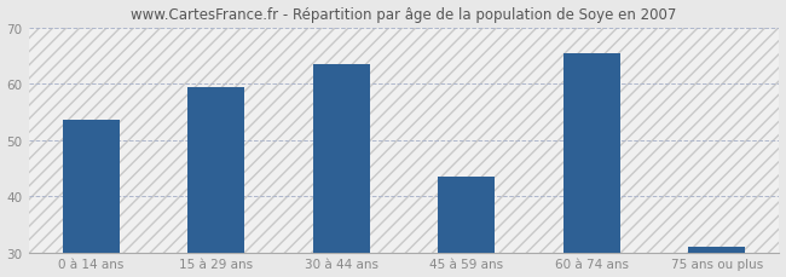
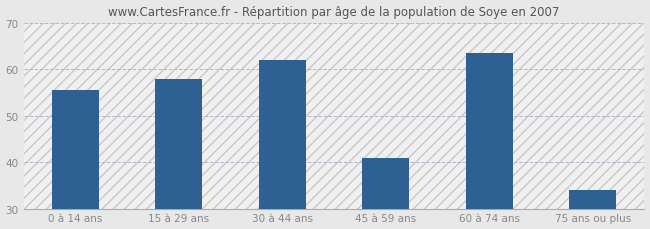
0 à 14 ans: 53.5 -> 55.5
15 à 29 ans: 59.5 -> 58.0
30 à 44 ans: 63.5 -> 62.0
45 à 59 ans: 43.5 -> 41.0
60 à 74 ans: 65.5 -> 63.5
75 ans ou plus: 31.0 -> 34.0
